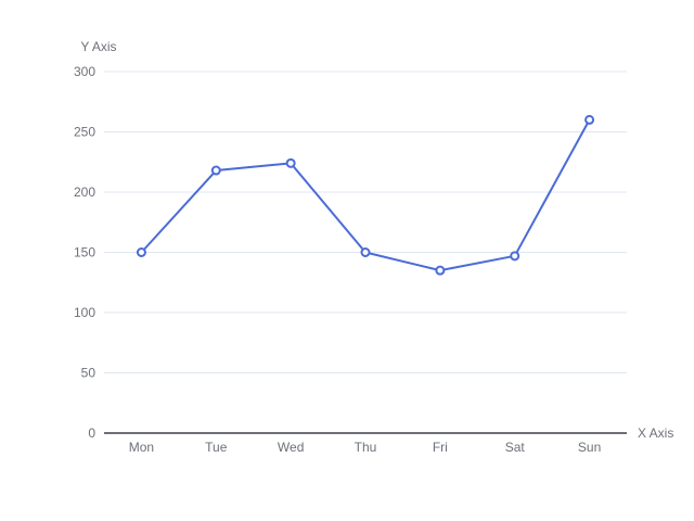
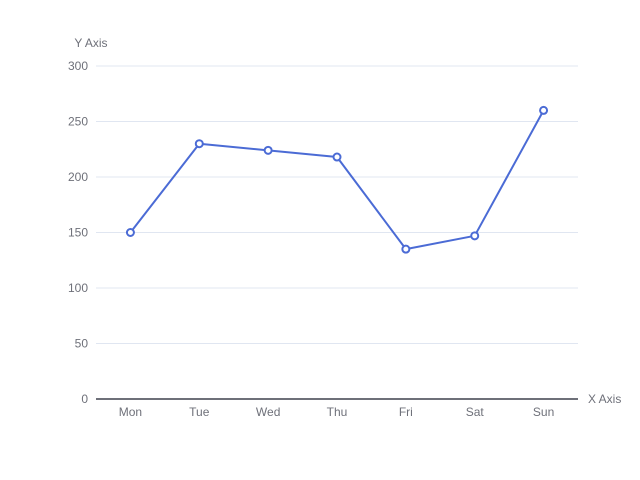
Tue: 218 -> 230
Thu: 150 -> 218
